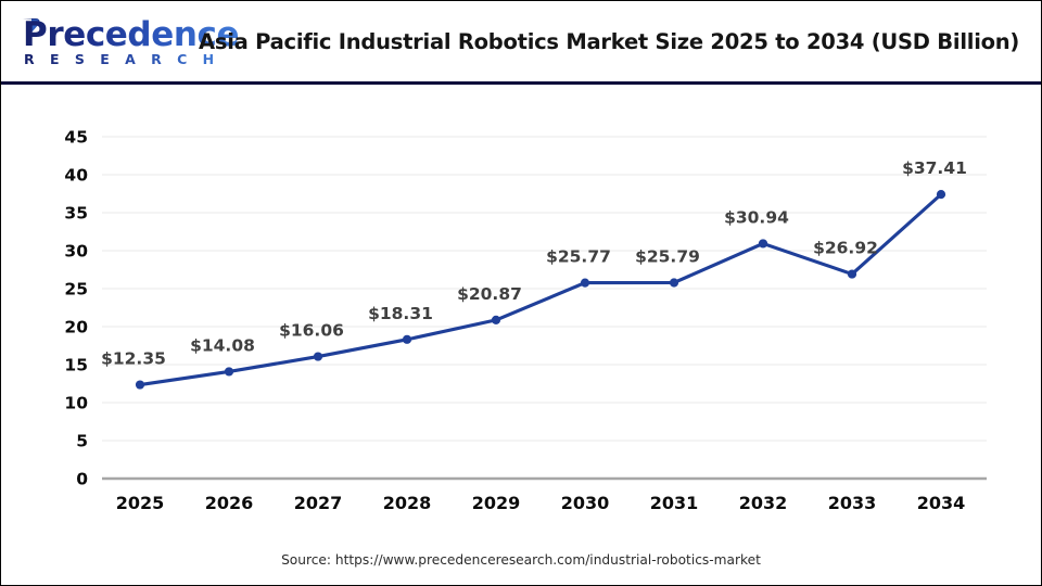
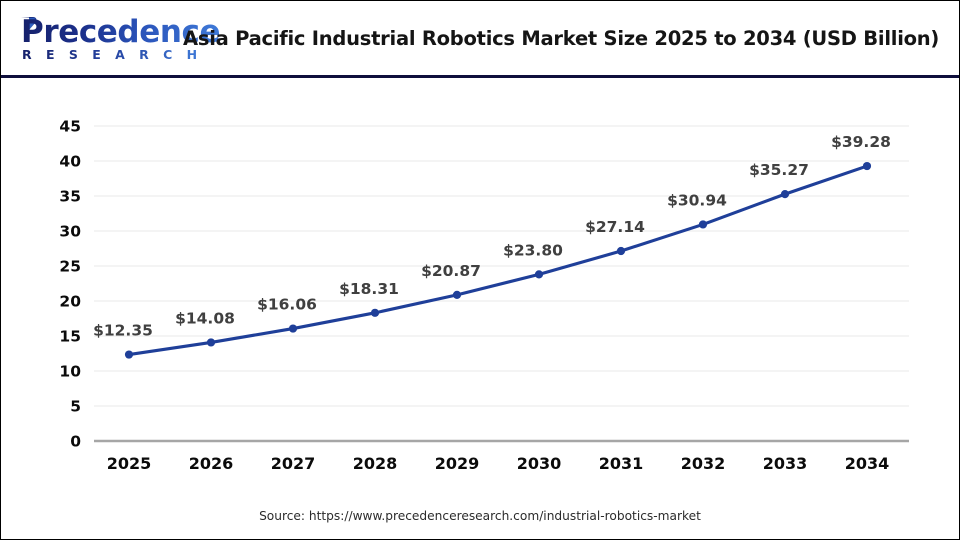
2030: $25.77 -> $23.80
2031: $25.79 -> $27.14
2033: $26.92 -> $35.27
2034: $37.41 -> $39.28
